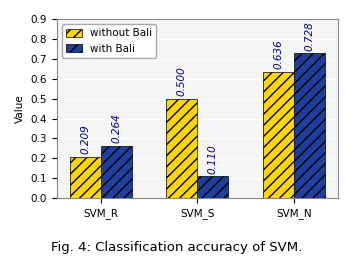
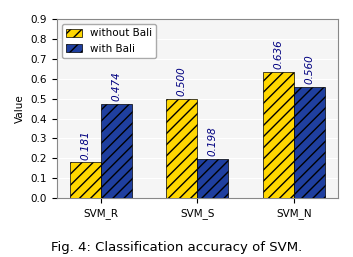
without Bali/SVM_R: 0.209 -> 0.181
with Bali/SVM_R: 0.264 -> 0.474
with Bali/SVM_S: 0.110 -> 0.198
with Bali/SVM_N: 0.728 -> 0.560
